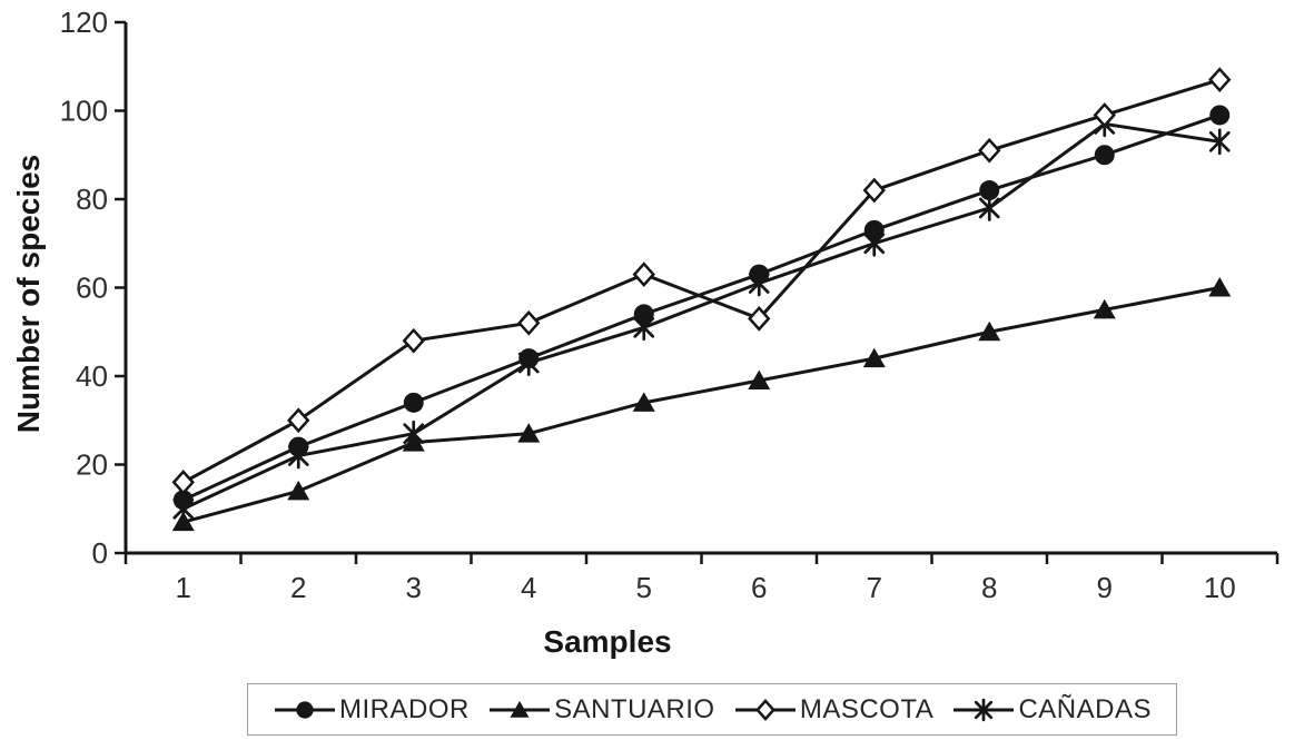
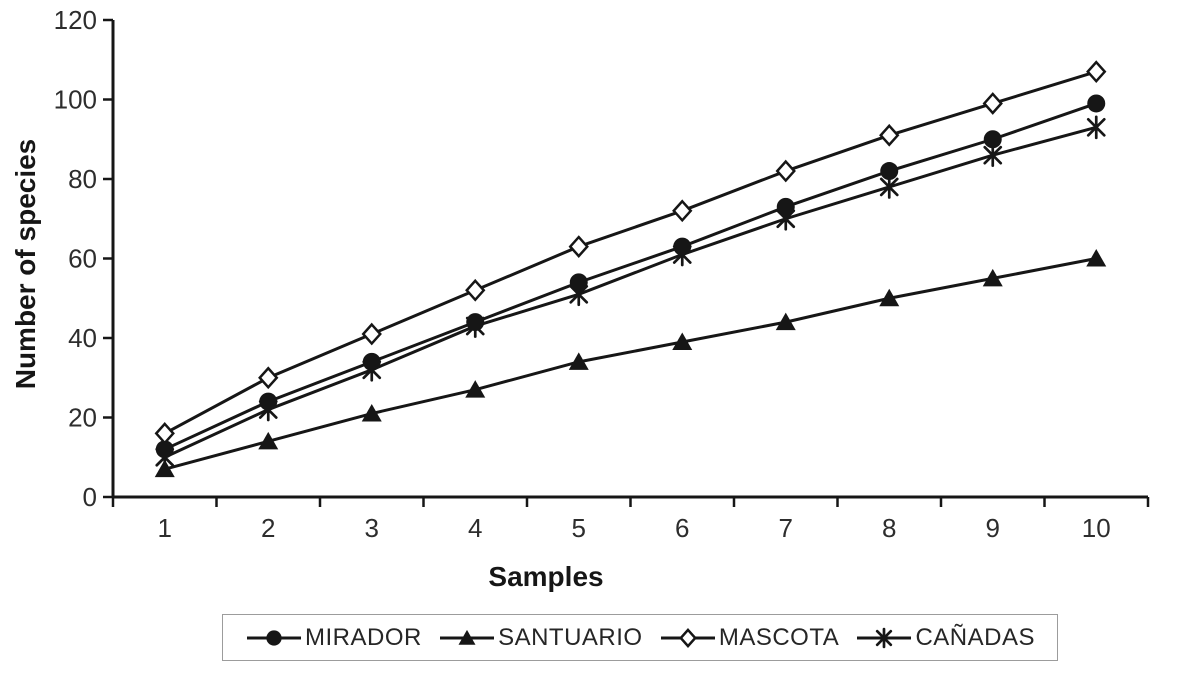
SANTUARIO/3: 25 -> 21
MASCOTA/3: 48 -> 41
CAÑADAS/3: 27 -> 32
MASCOTA/6: 53 -> 72
CAÑADAS/9: 97 -> 86
